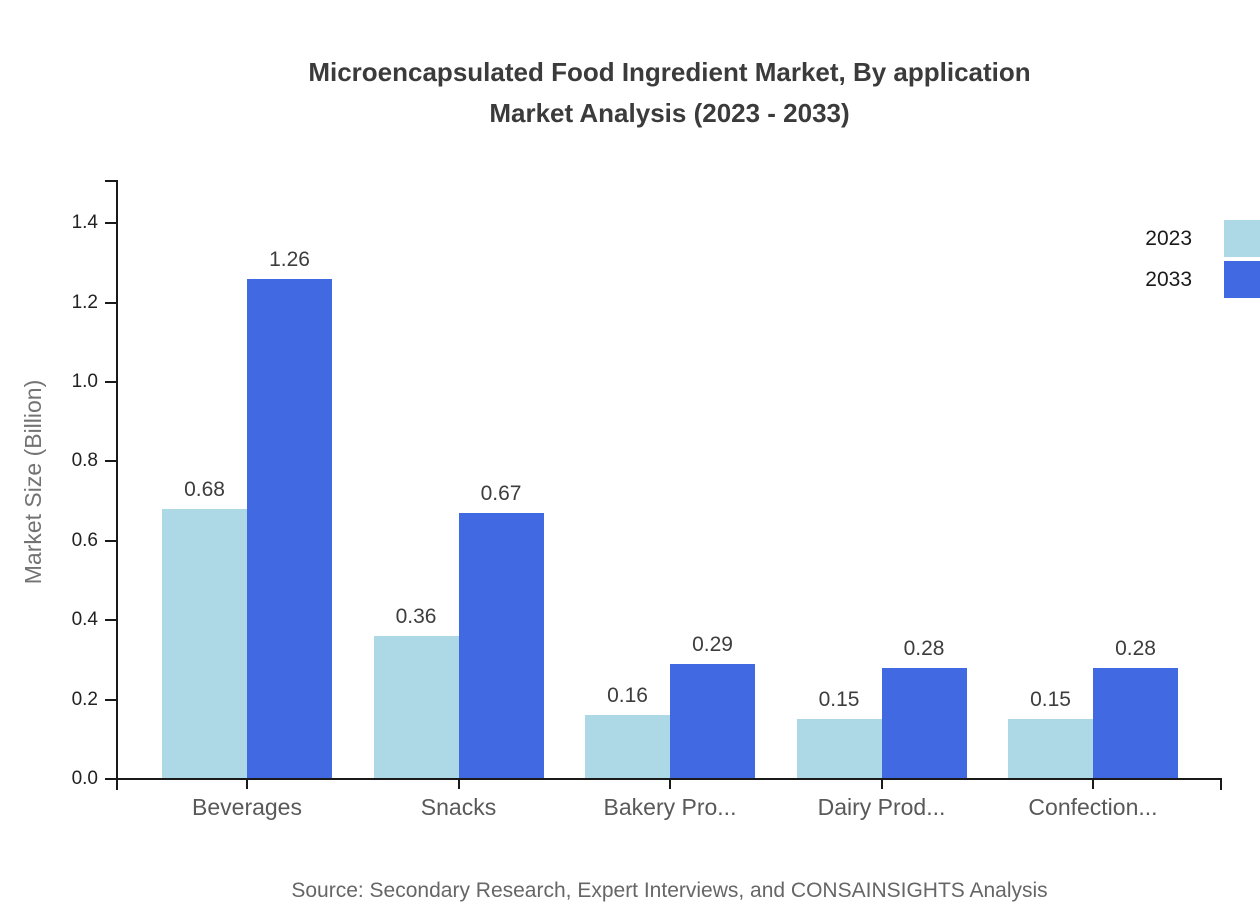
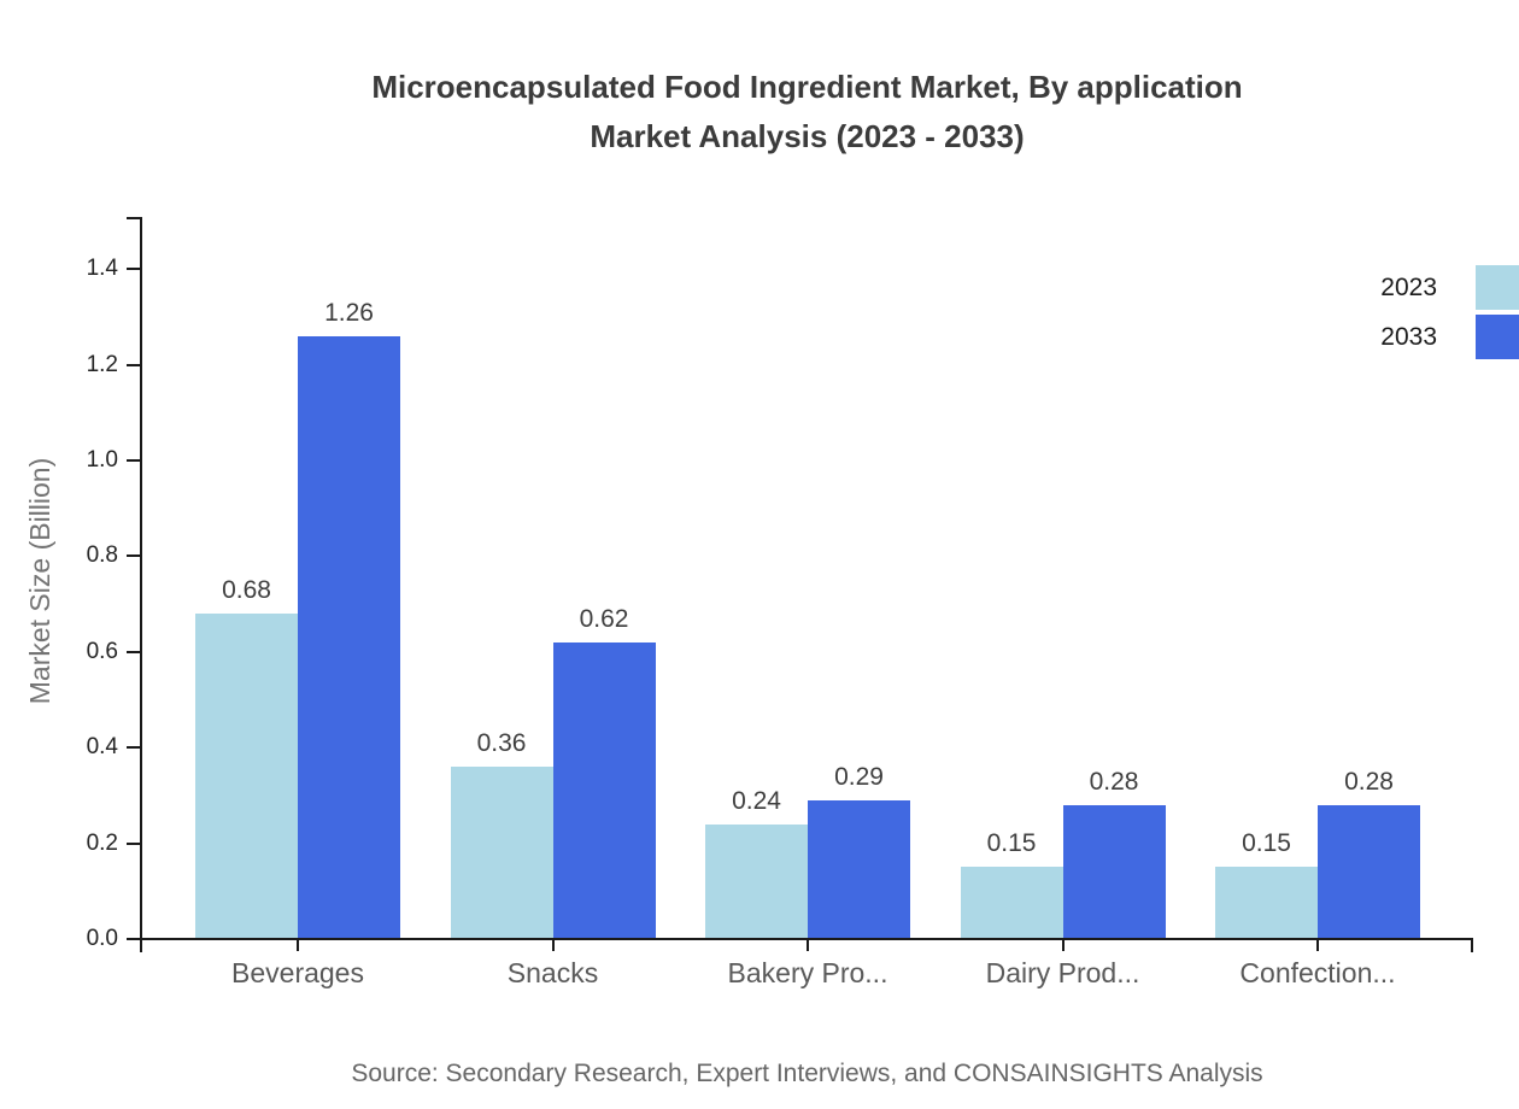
2033/Snacks: 0.67 -> 0.62
2023/Bakery Pro...: 0.16 -> 0.24
